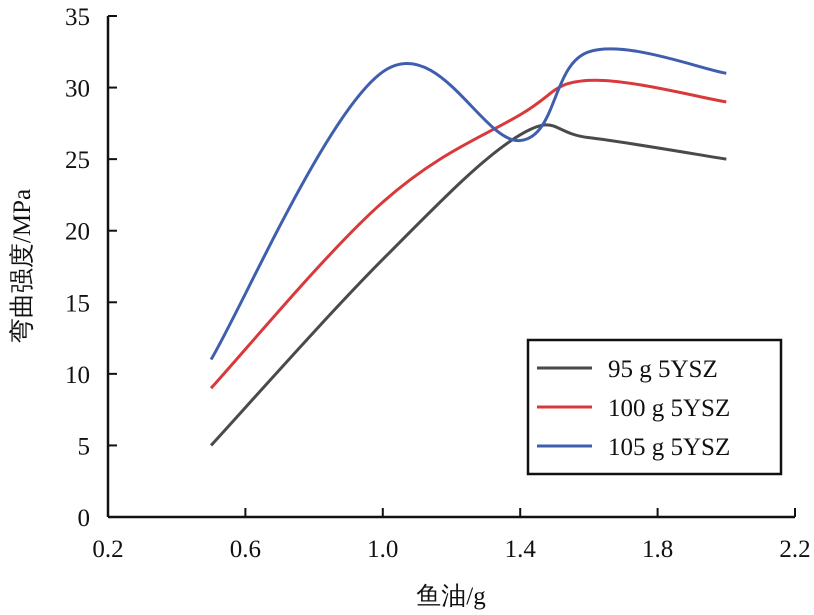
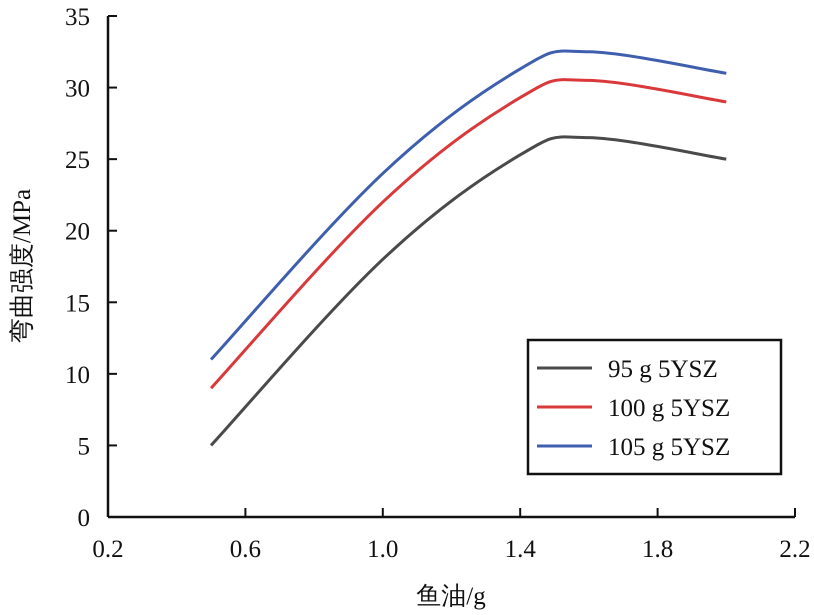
105 g 5YSZ/1.0: 31.1 -> 24.0
95 g 5YSZ/1.4: 26.7 -> 25.3
100 g 5YSZ/1.4: 28.1 -> 29.3
105 g 5YSZ/1.4: 26.3 -> 31.3
